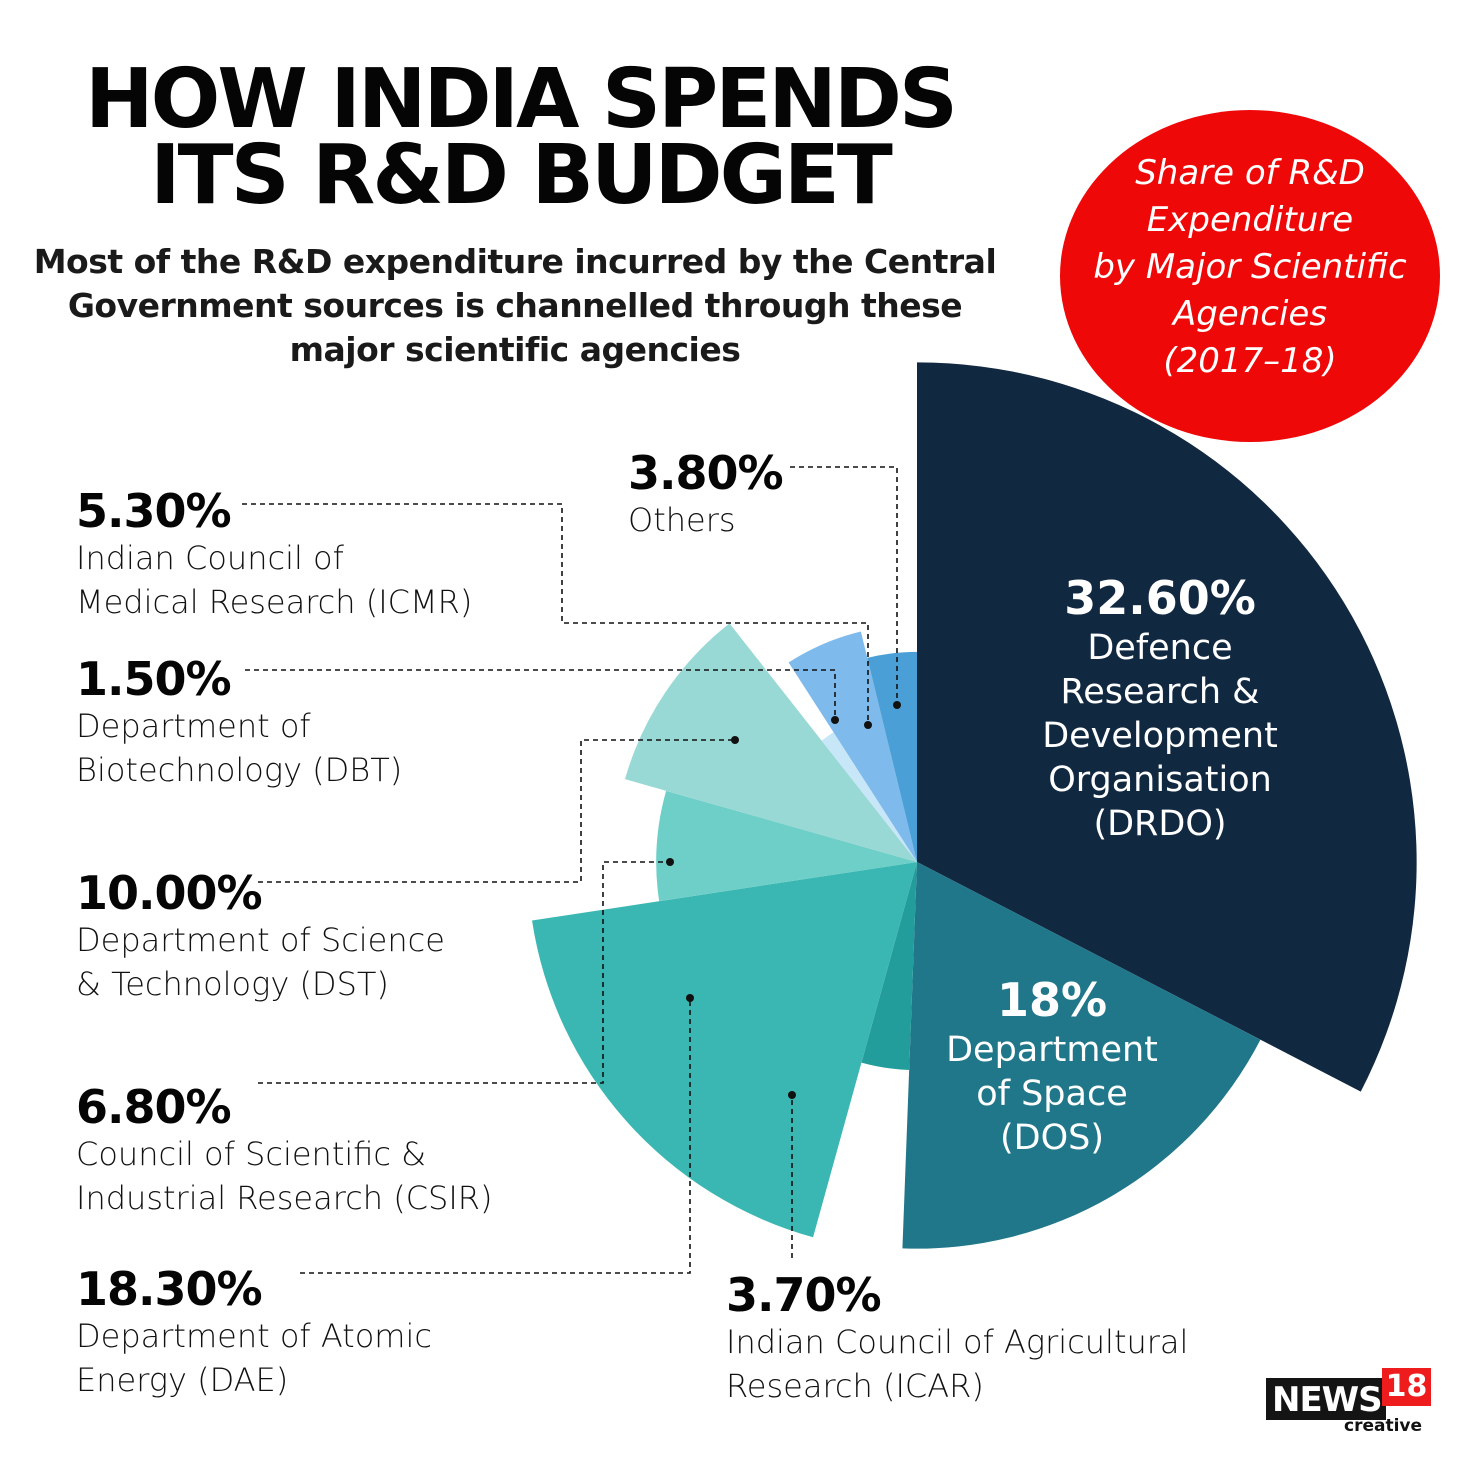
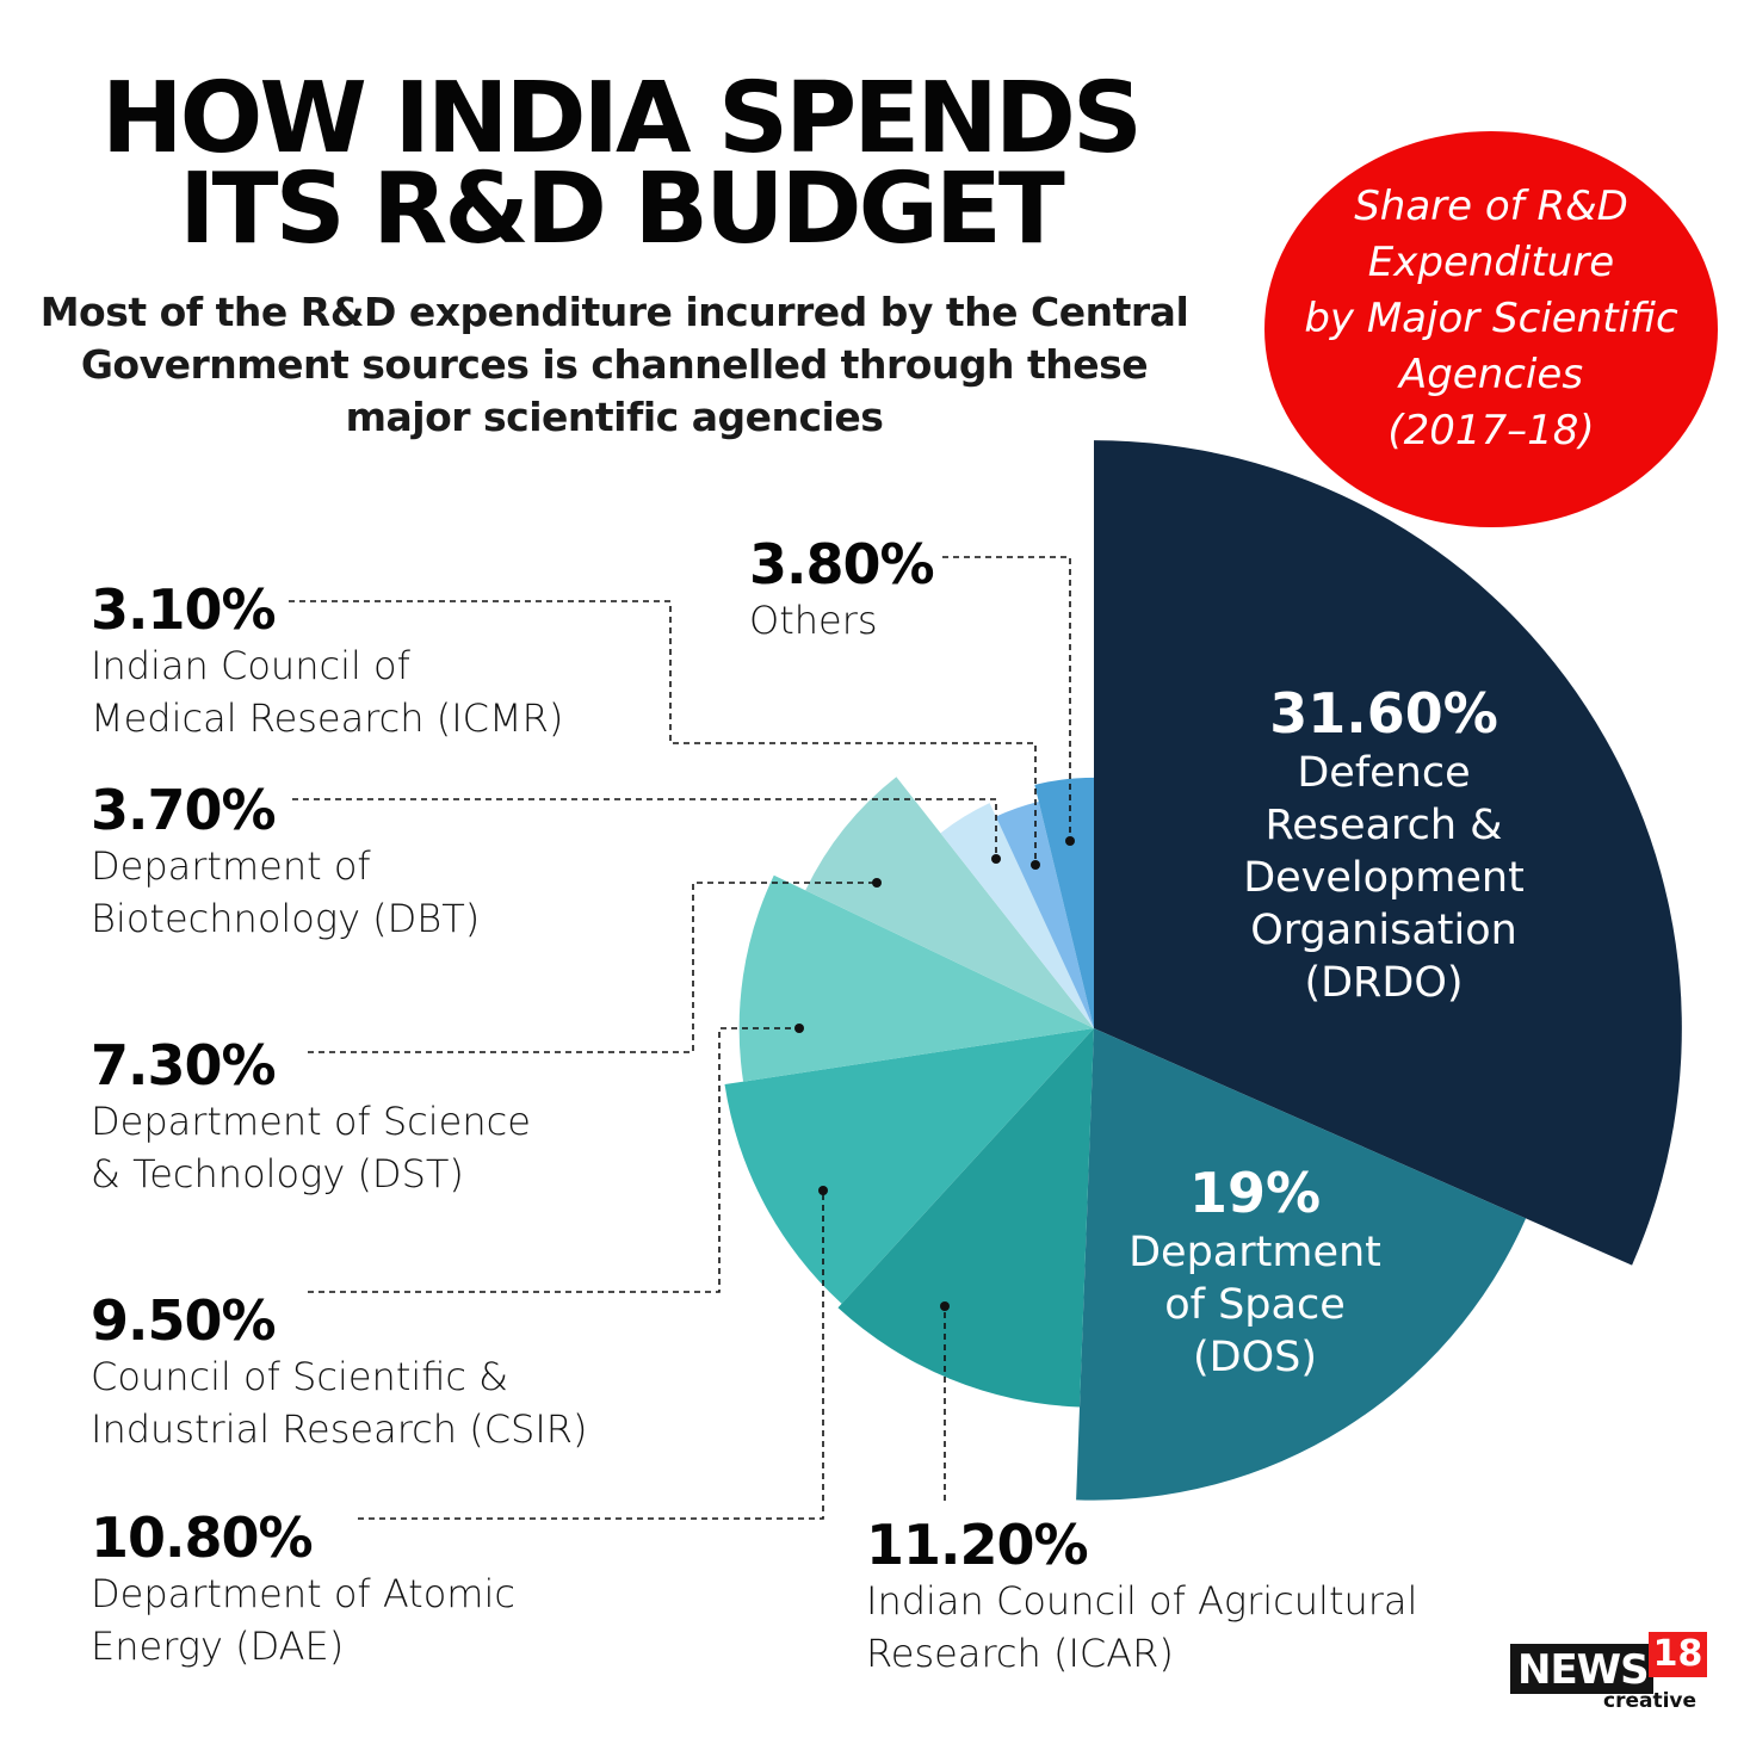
Defence Research & Development Organisation (DRDO): 32.60% -> 31.60%
Department of Space (DOS): 18% -> 19%
Indian Council of Agricultural Research (ICAR): 3.70% -> 11.20%
Department of Atomic Energy (DAE): 18.30% -> 10.80%
Council of Scientific & Industrial Research (CSIR): 6.80% -> 9.50%
Department of Science & Technology (DST): 10.00% -> 7.30%
Department of Biotechnology (DBT): 1.50% -> 3.70%
Indian Council of Medical Research (ICMR): 5.30% -> 3.10%
